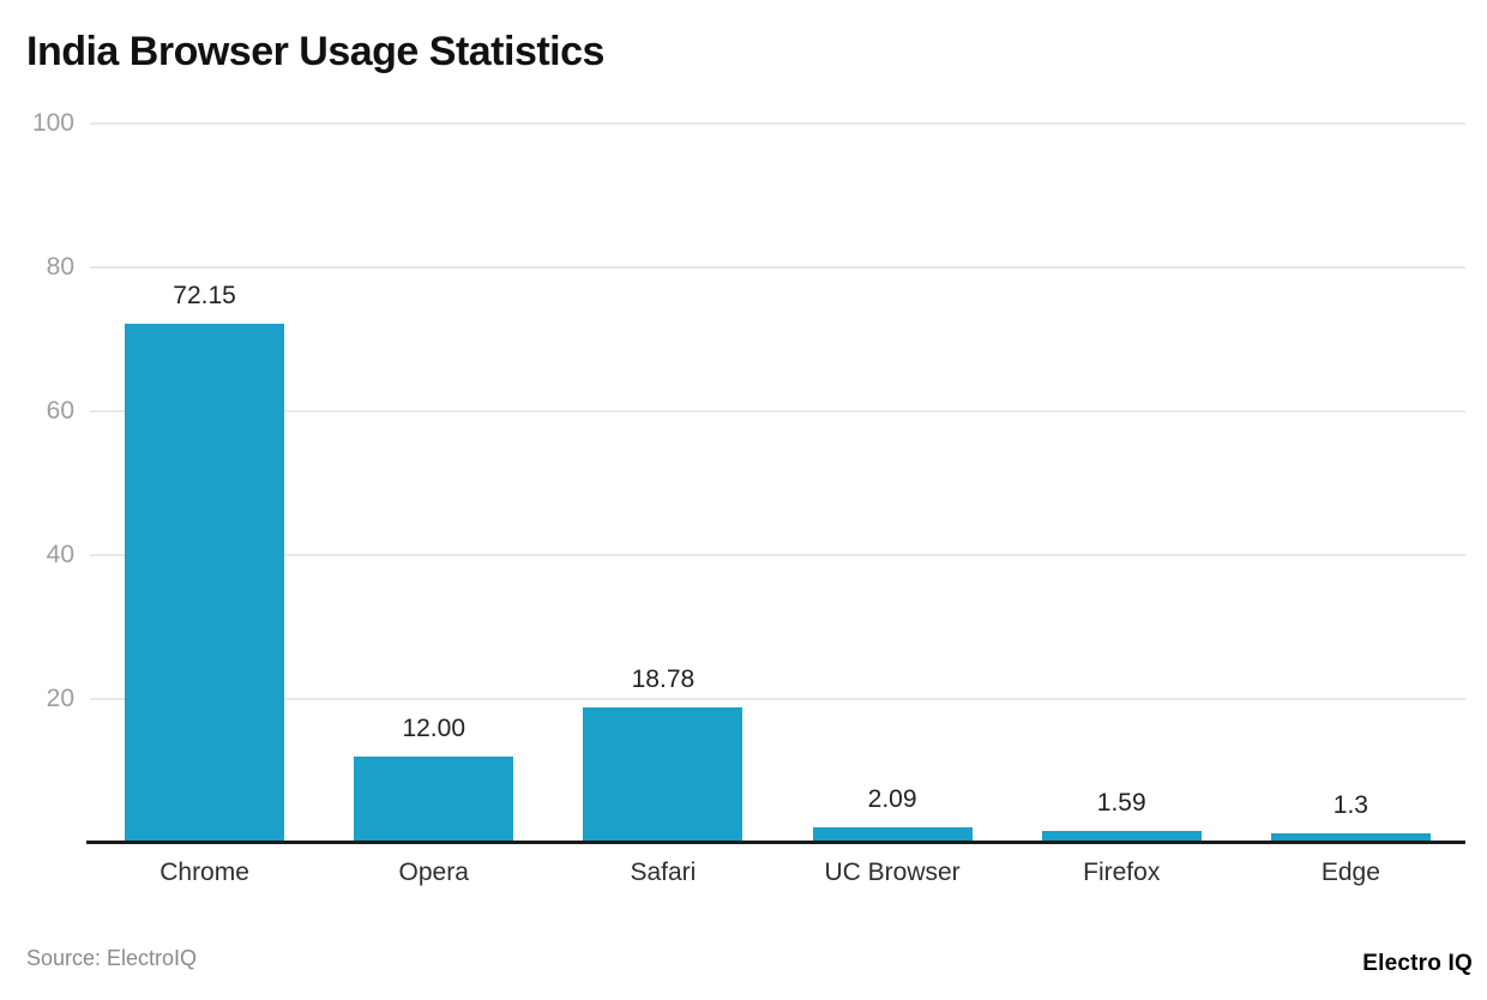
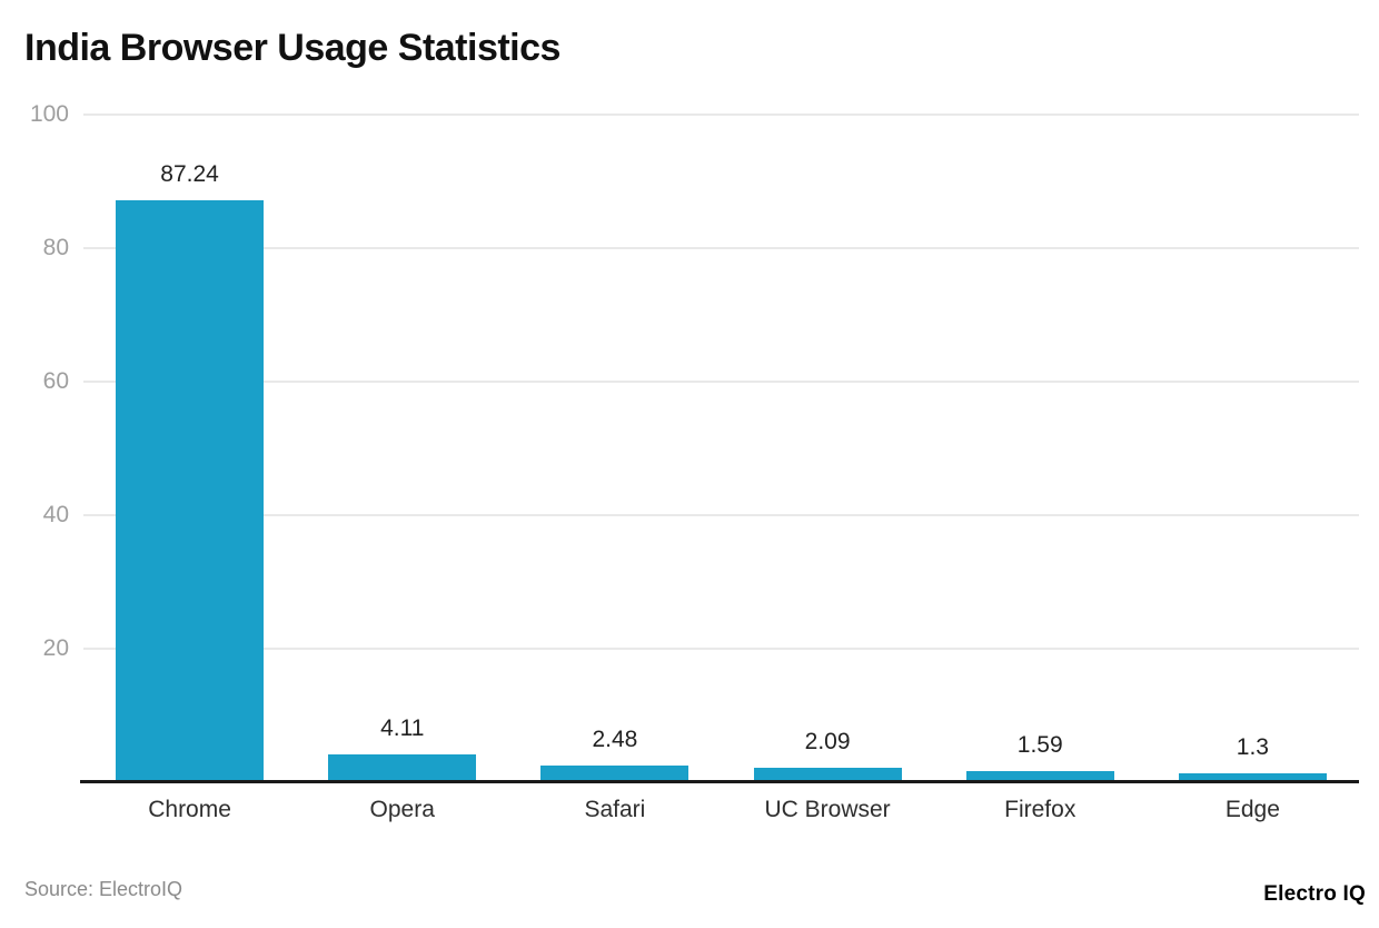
Chrome: 72.15 -> 87.24
Opera: 12.00 -> 4.11
Safari: 18.78 -> 2.48
